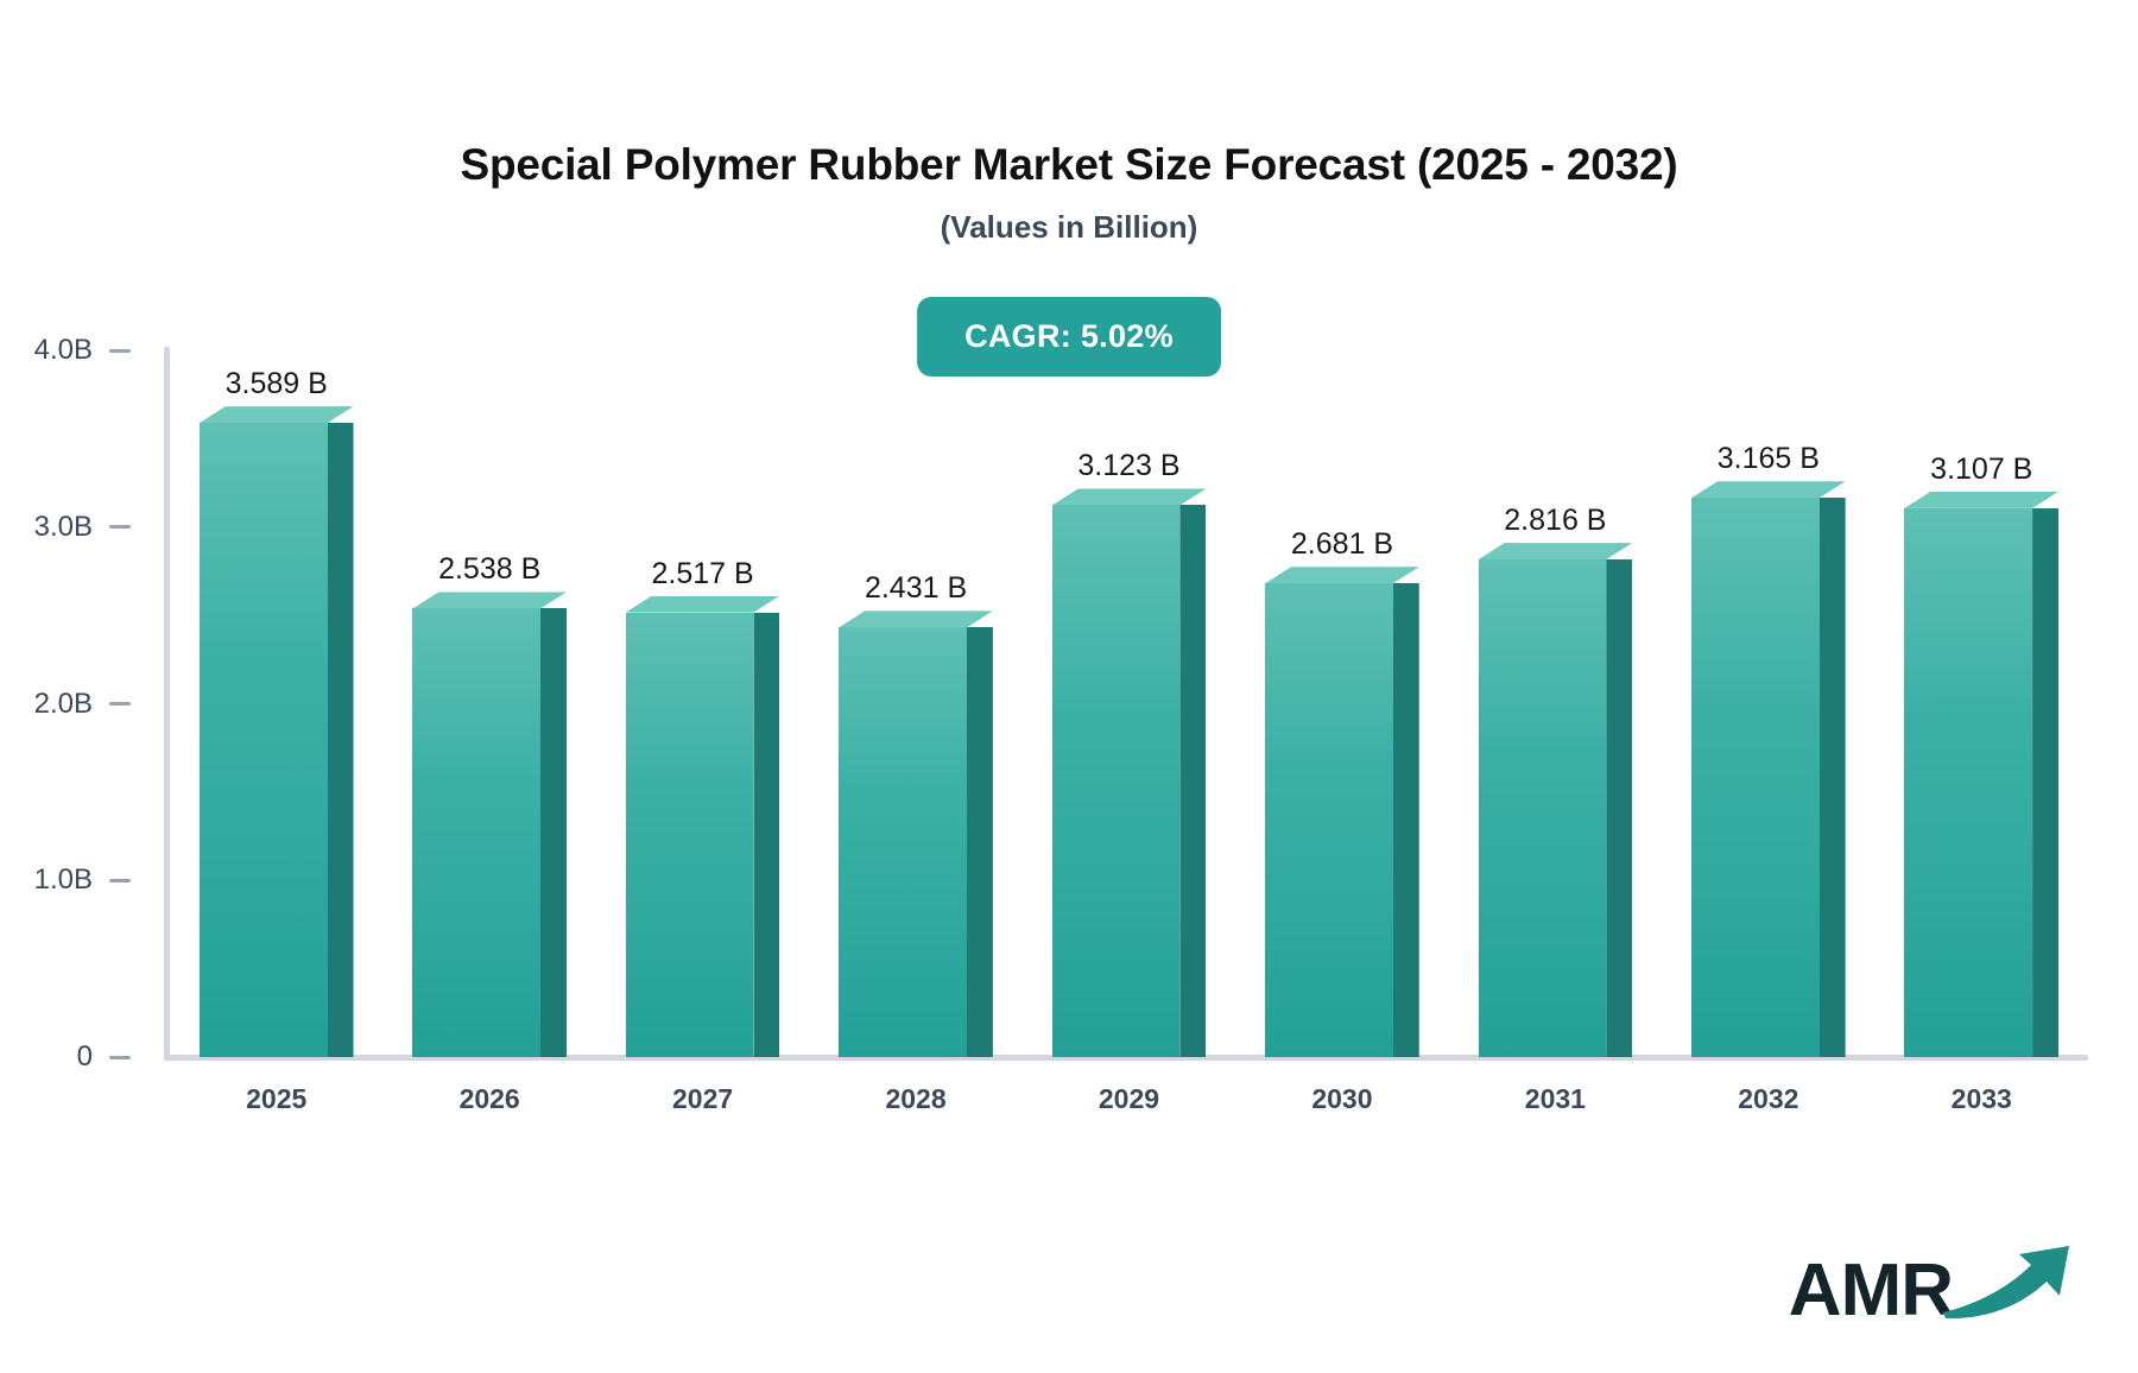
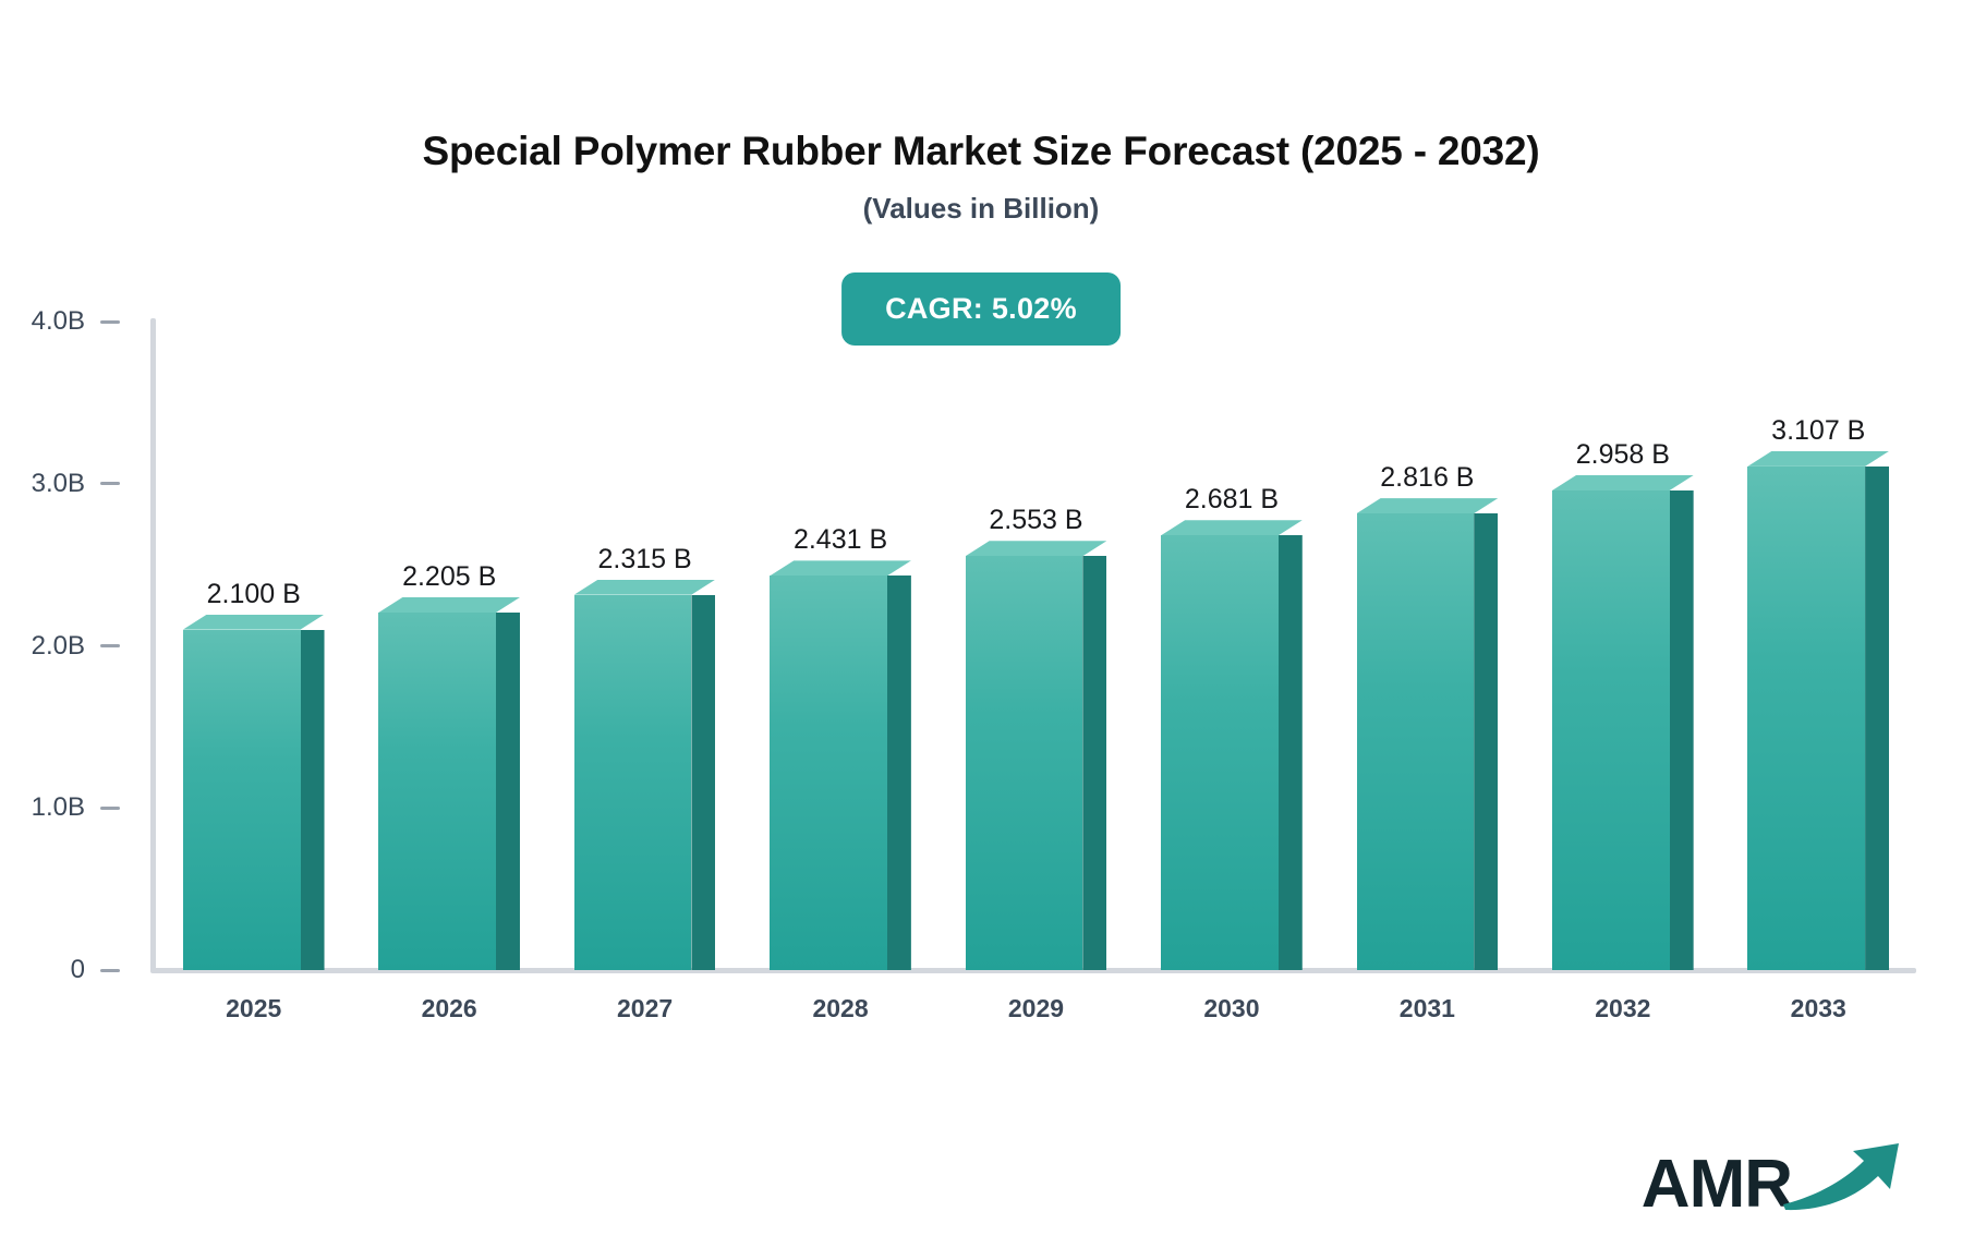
2025: 3.589 -> 2.100
2026: 2.538 -> 2.205
2027: 2.517 -> 2.315
2029: 3.123 -> 2.553
2032: 3.165 -> 2.958
